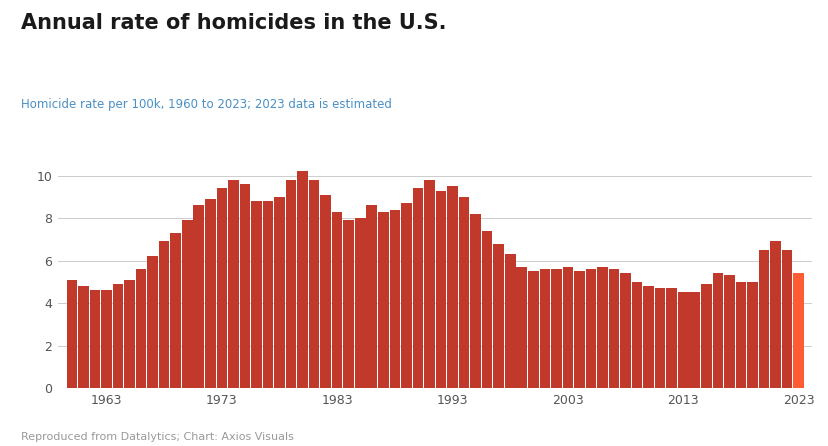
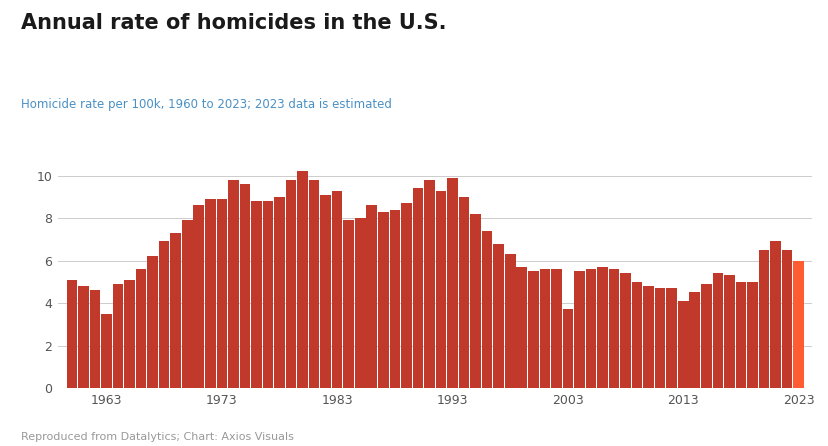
1963: 4.6 -> 3.5
1973: 9.4 -> 8.9
1983: 8.3 -> 9.3
1993: 9.5 -> 9.9
2003: 5.7 -> 3.7
2013: 4.5 -> 4.1
2023: 5.4 -> 6.0
